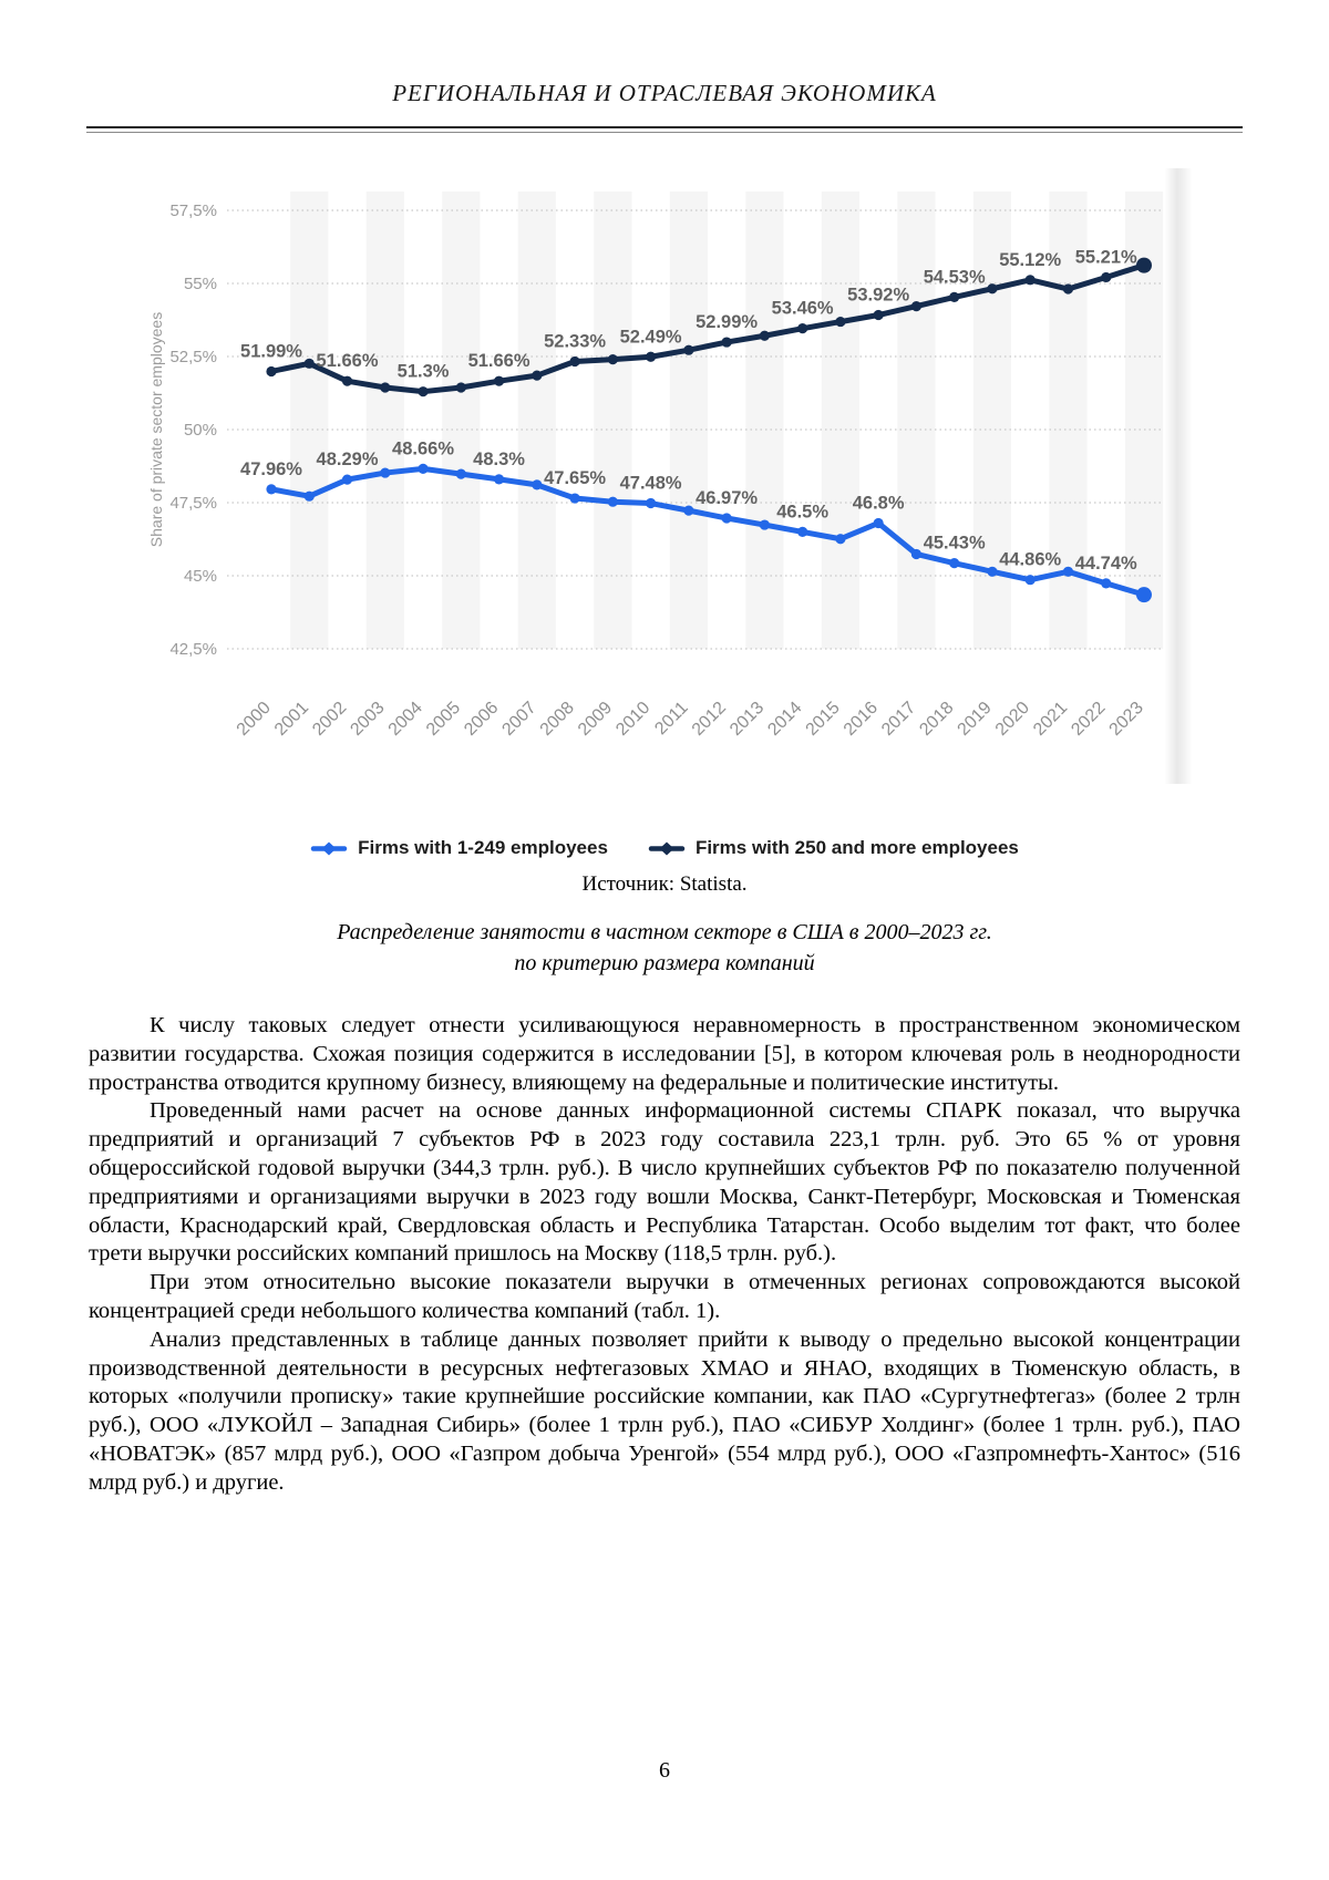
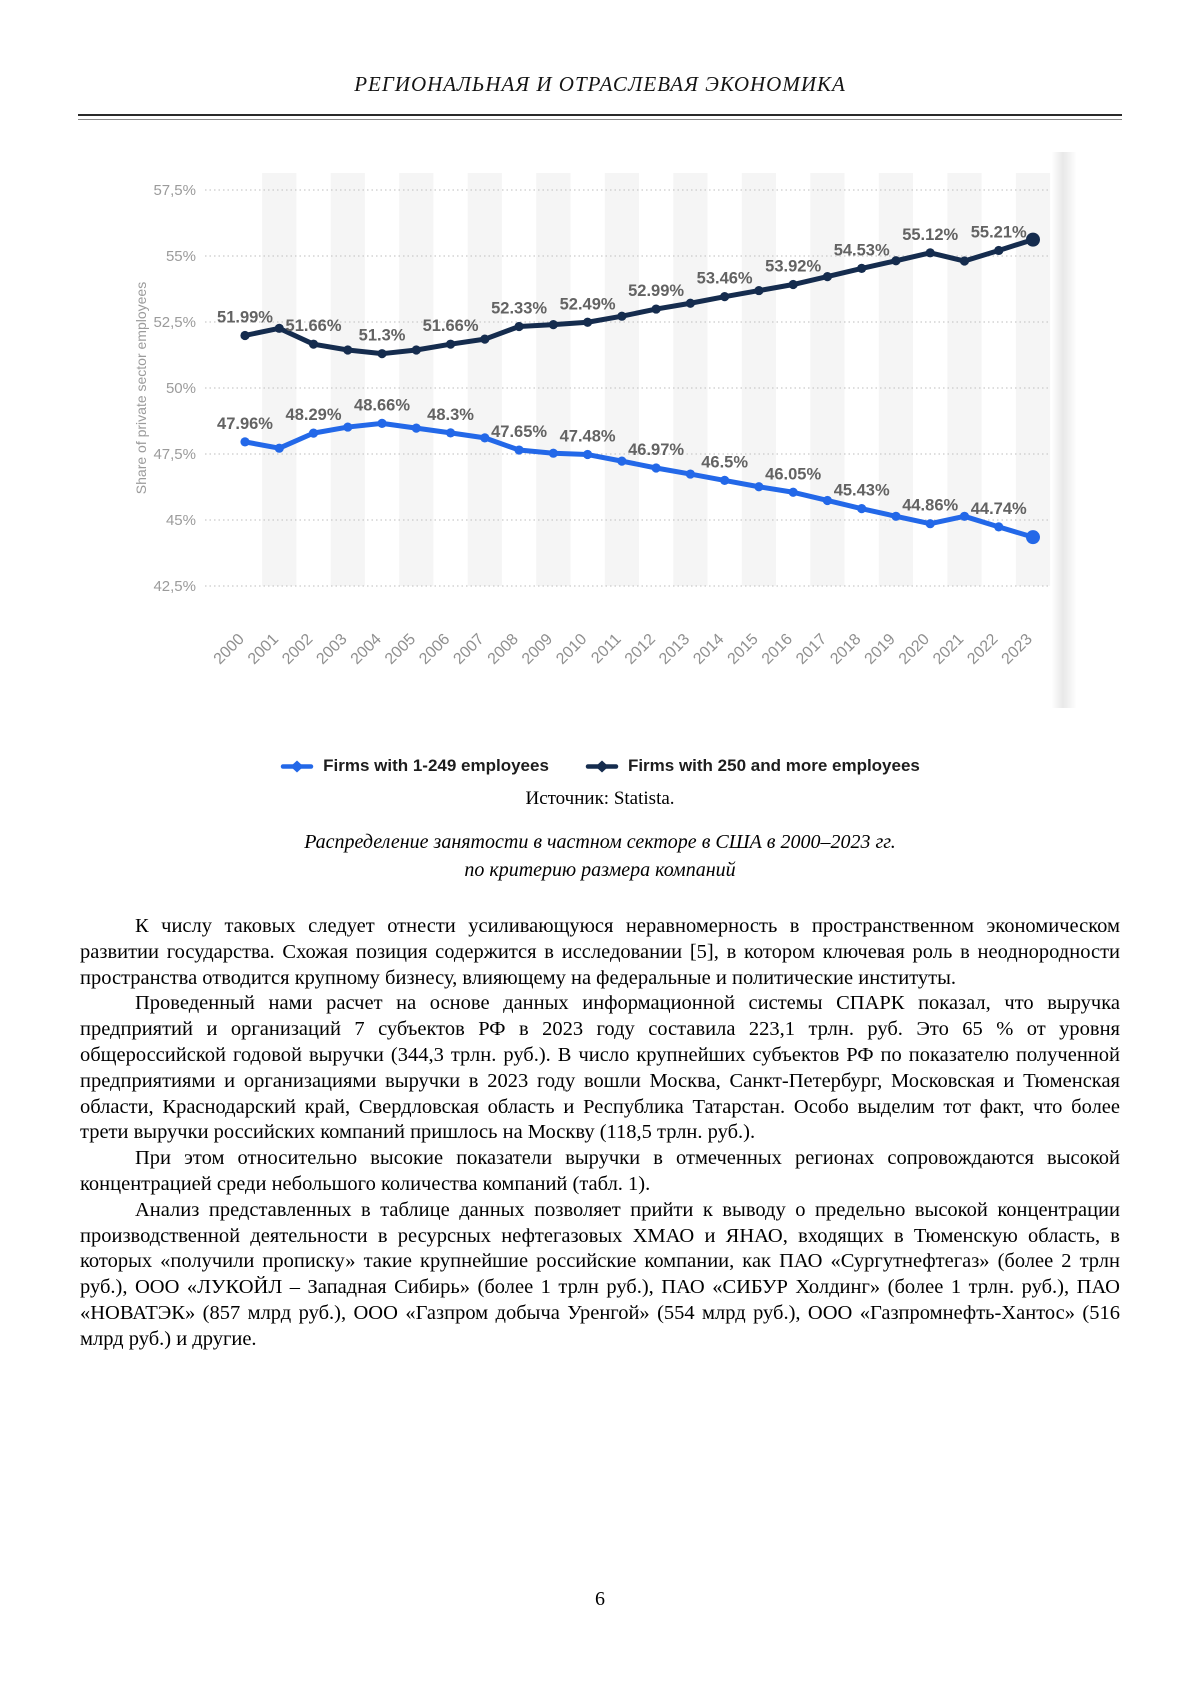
Firms with 1-249 employees/2016: 46.8% -> 46.05%
